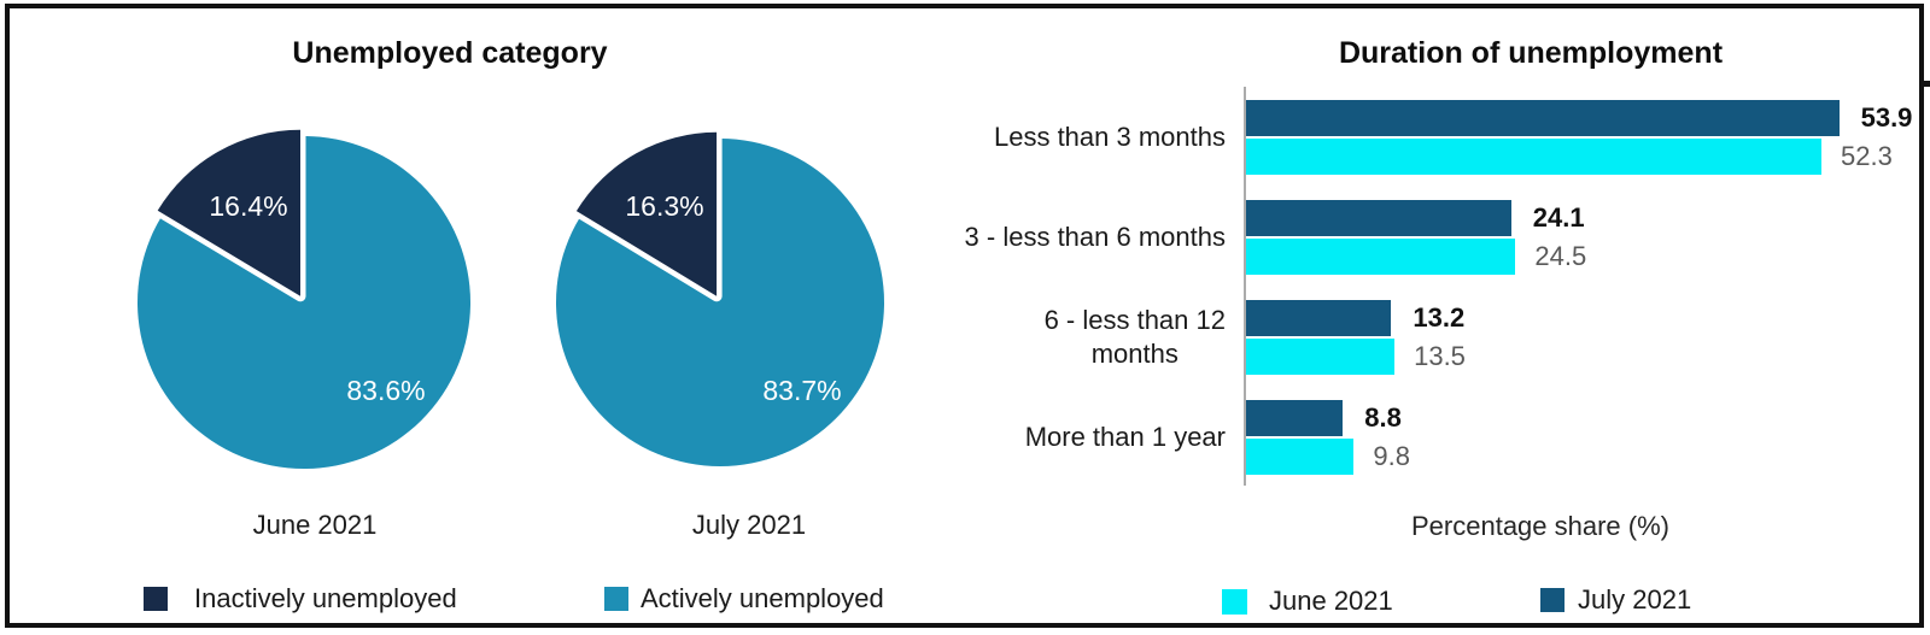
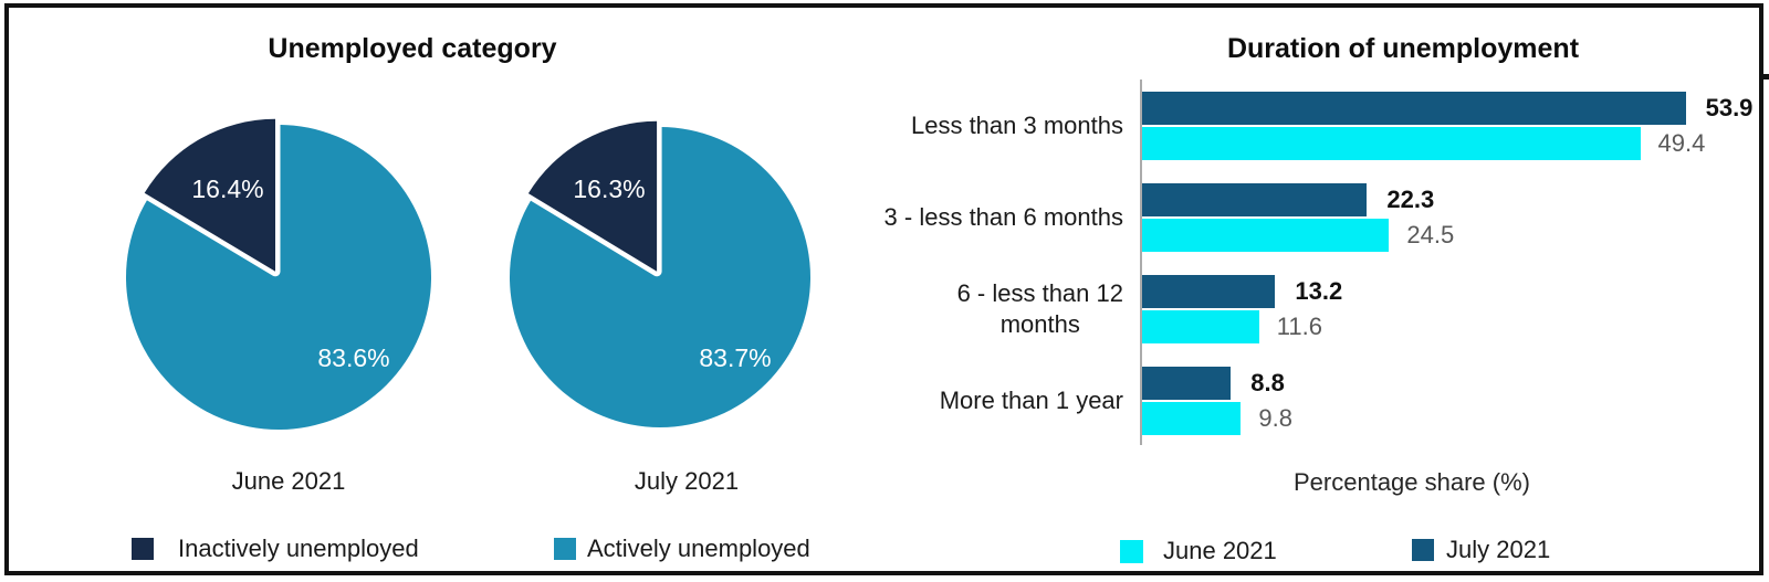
Duration of unemployment/June 2021/Less than 3 months: 52.3 -> 49.4
Duration of unemployment/July 2021/3 - less than 6 months: 24.1 -> 22.3
Duration of unemployment/June 2021/6 - less than 12 months: 13.5 -> 11.6
